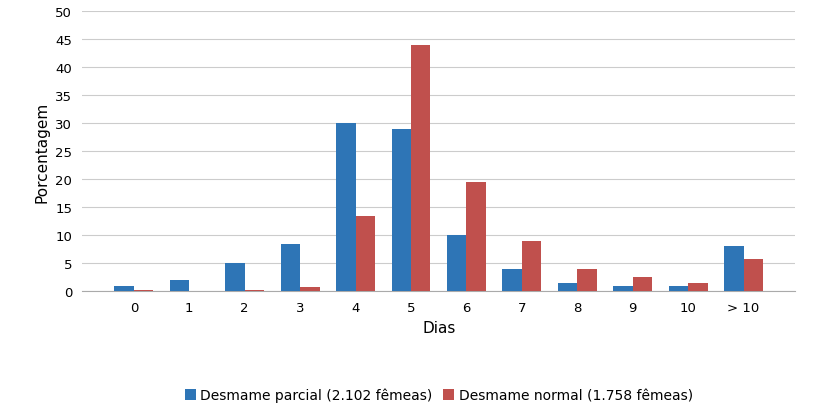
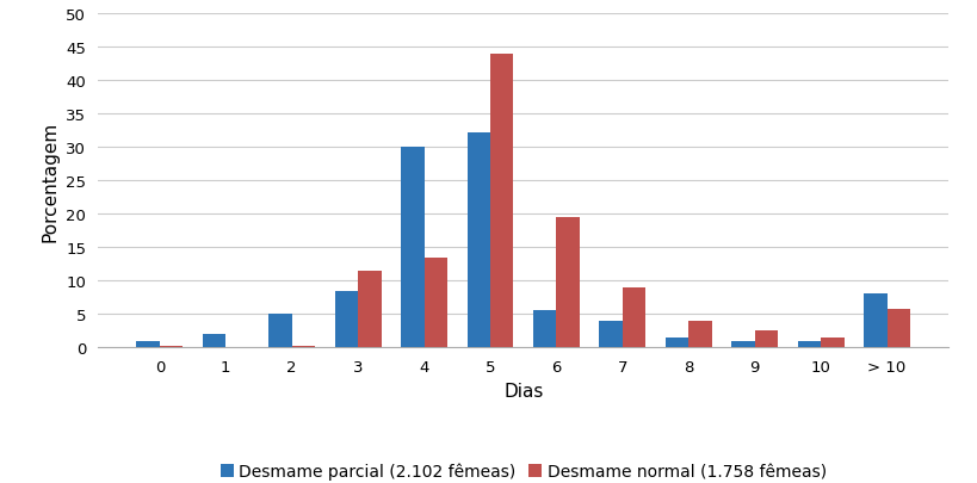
Desmame normal (1.758 fêmeas)/3: 0.7 -> 11.4
Desmame parcial (2.102 fêmeas)/5: 29.0 -> 32.2
Desmame parcial (2.102 fêmeas)/6: 10.0 -> 5.6
